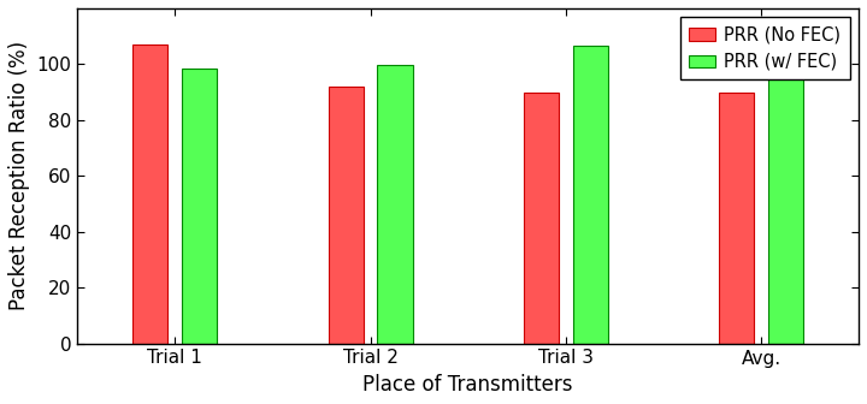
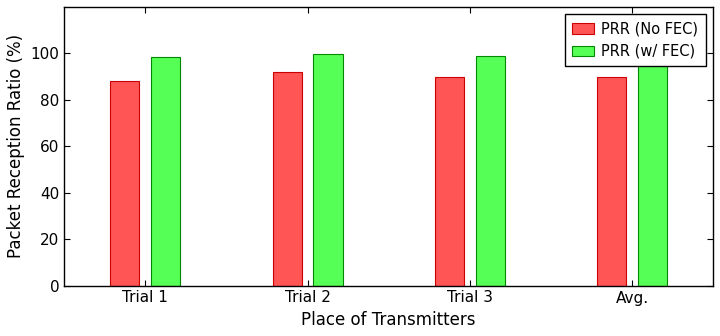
PRR (No FEC)/Trial 1: 107 -> 88
PRR (w/ FEC)/Trial 3: 106.5 -> 99.0
